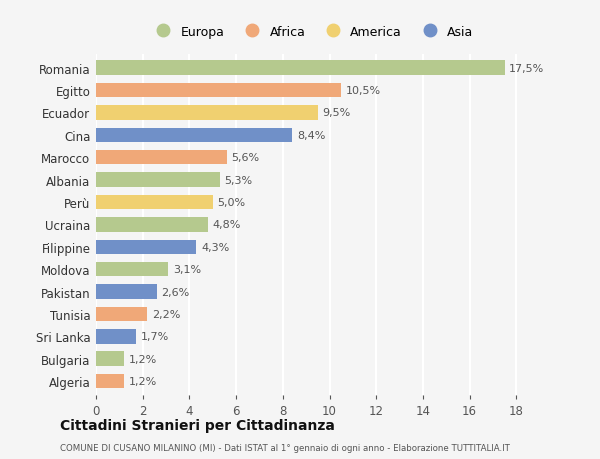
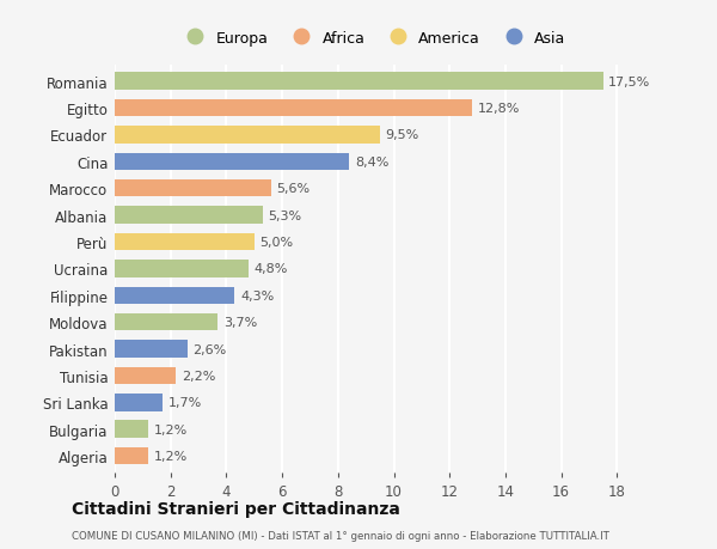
Egitto: 10,5% -> 12,8%
Moldova: 3,1% -> 3,7%
